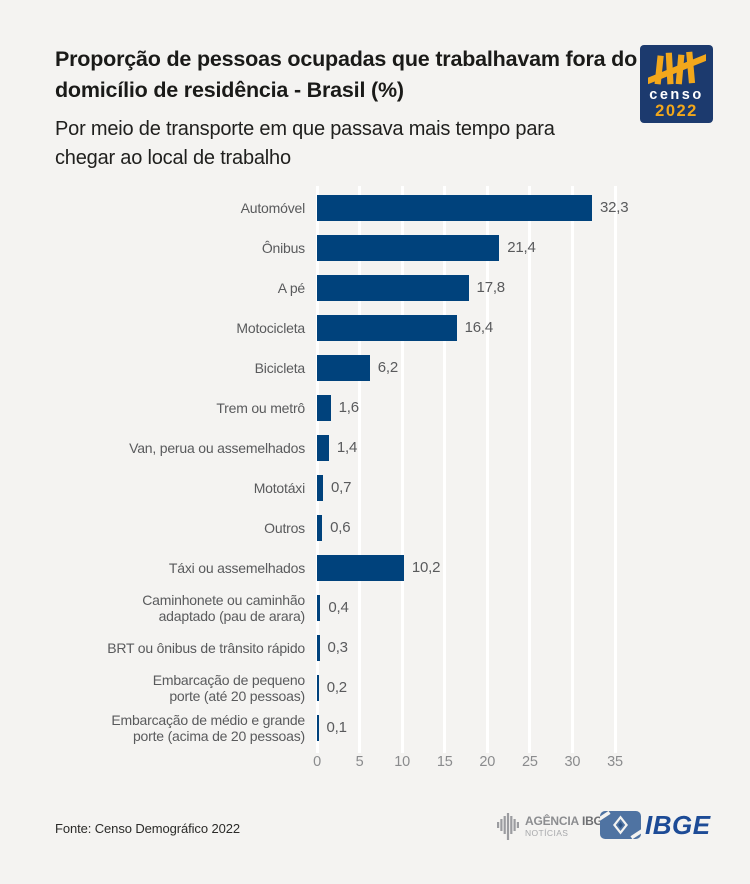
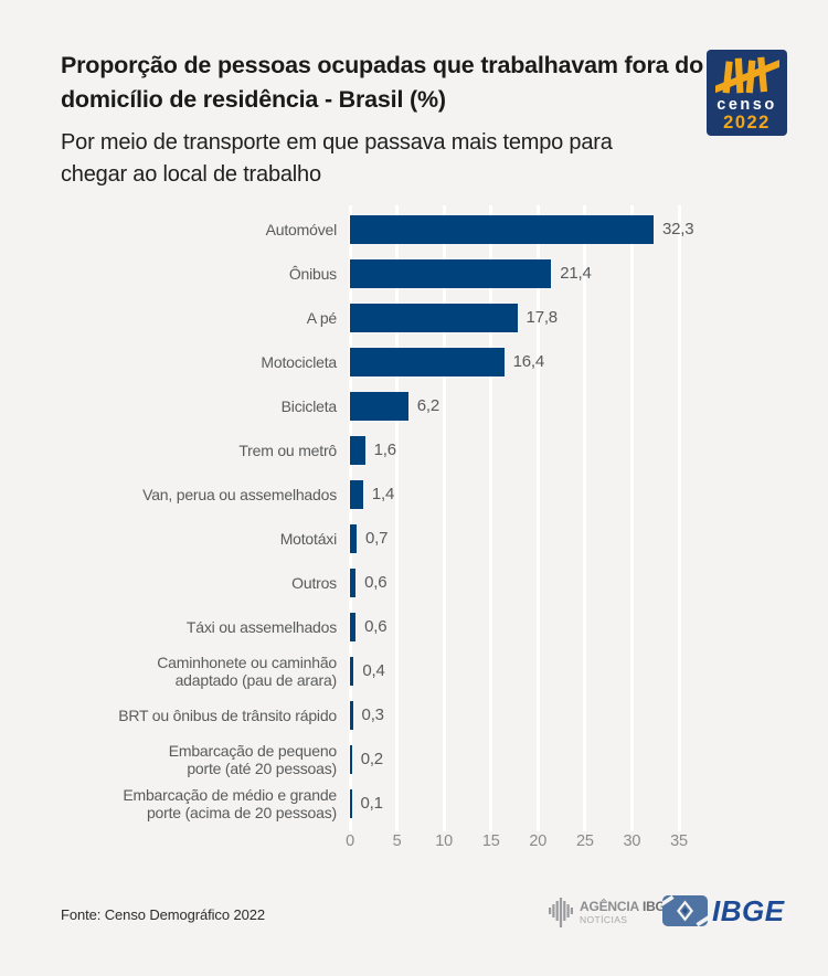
Táxi ou assemelhados: 10,2 -> 0,6
